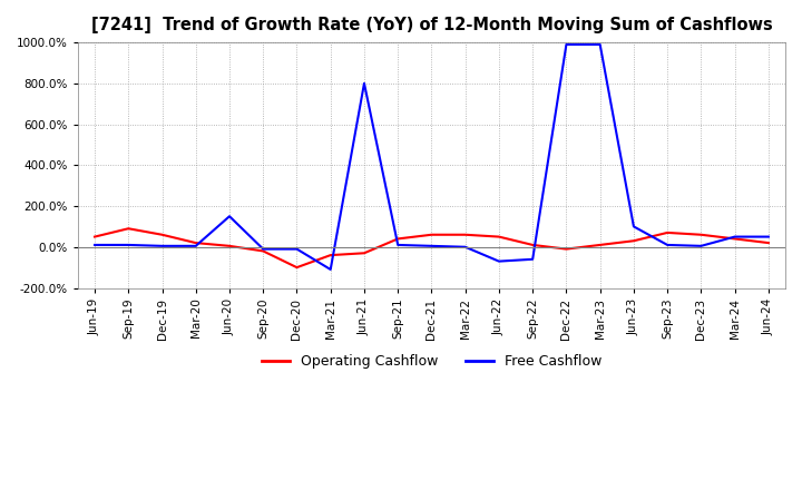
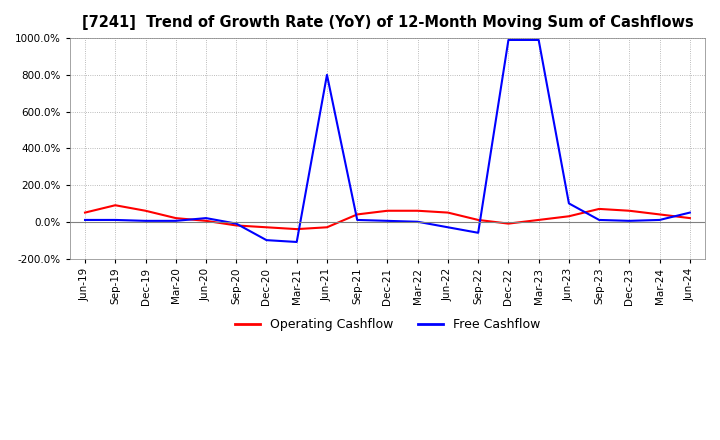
Free Cashflow/Jun-20: 150% -> 20%
Operating Cashflow/Dec-20: -100% -> -30%
Free Cashflow/Dec-20: -10% -> -100%
Free Cashflow/Jun-22: -70% -> -30%
Free Cashflow/Mar-24: 50% -> 10%
